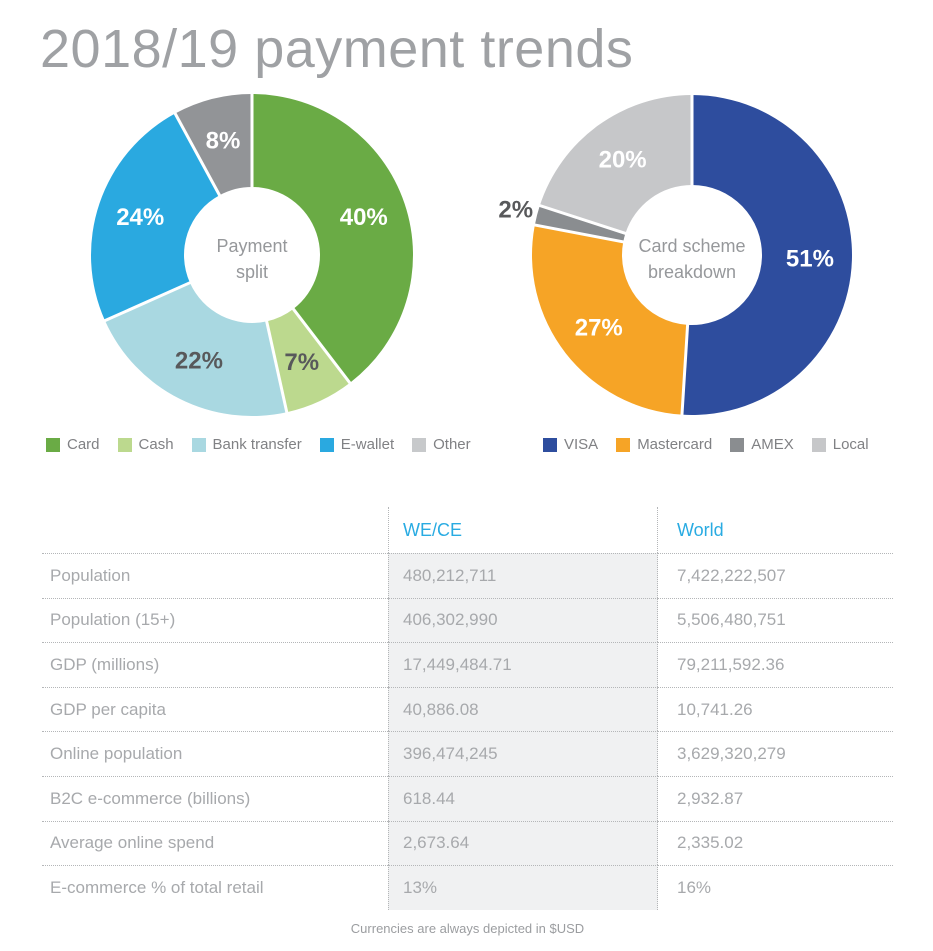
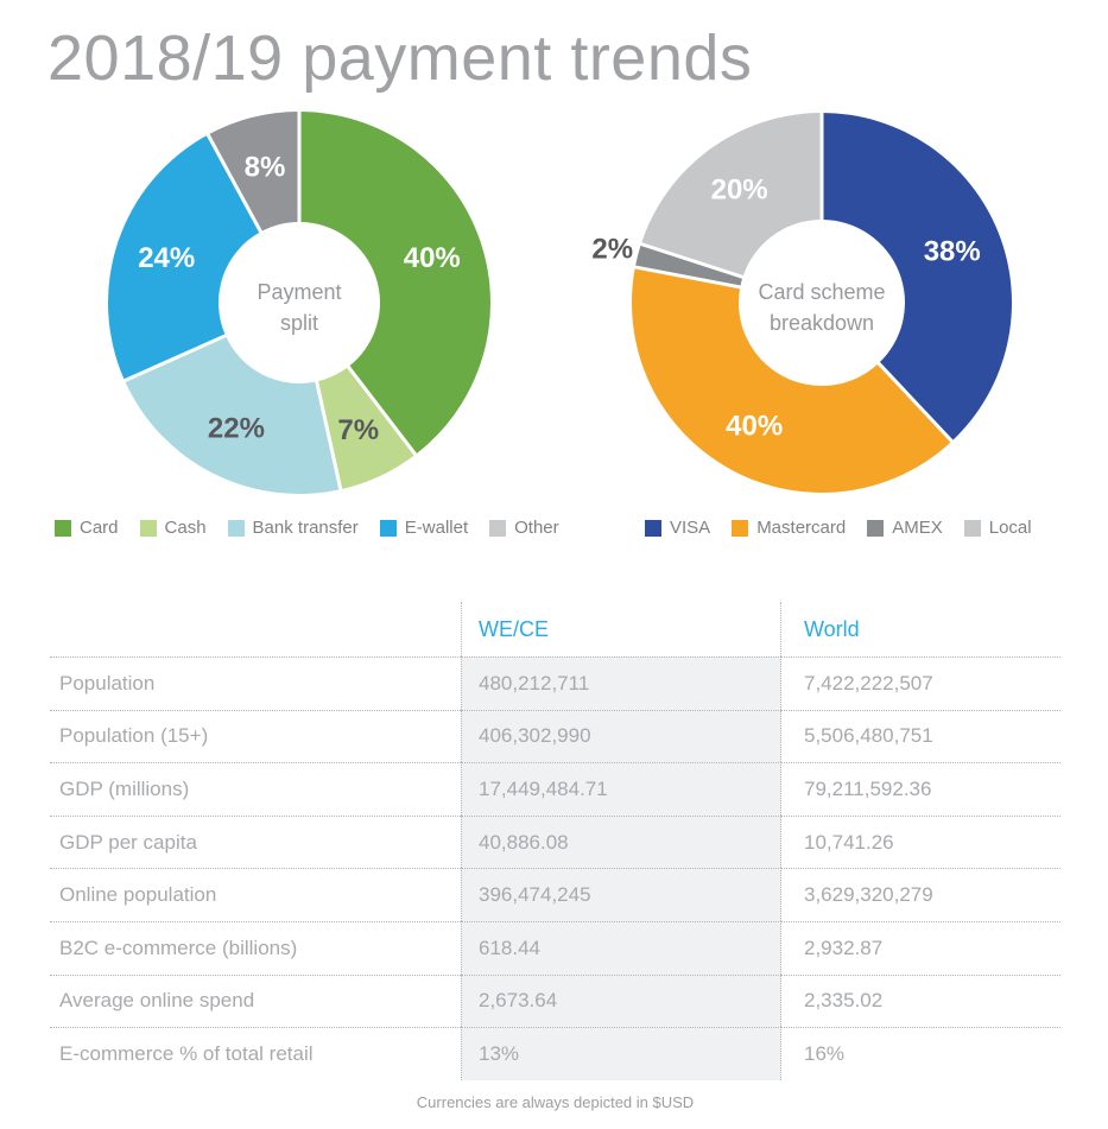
Card scheme breakdown/VISA: 51% -> 38%
Card scheme breakdown/Mastercard: 27% -> 40%
